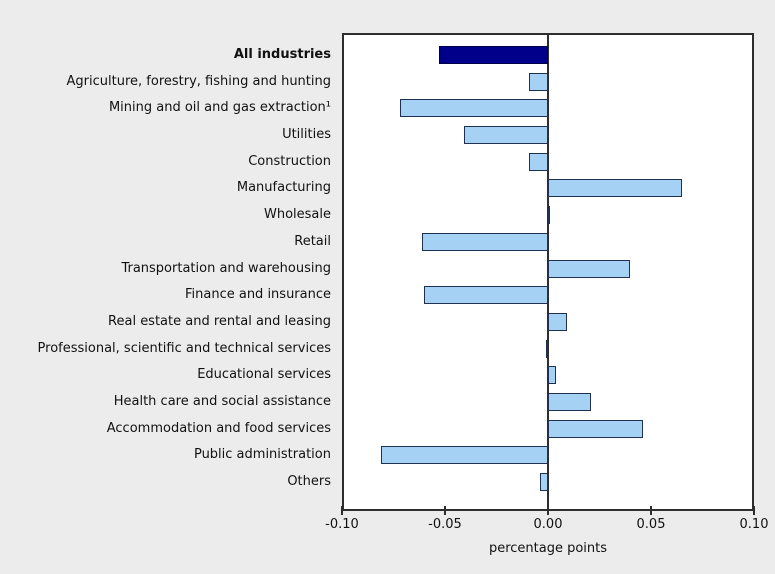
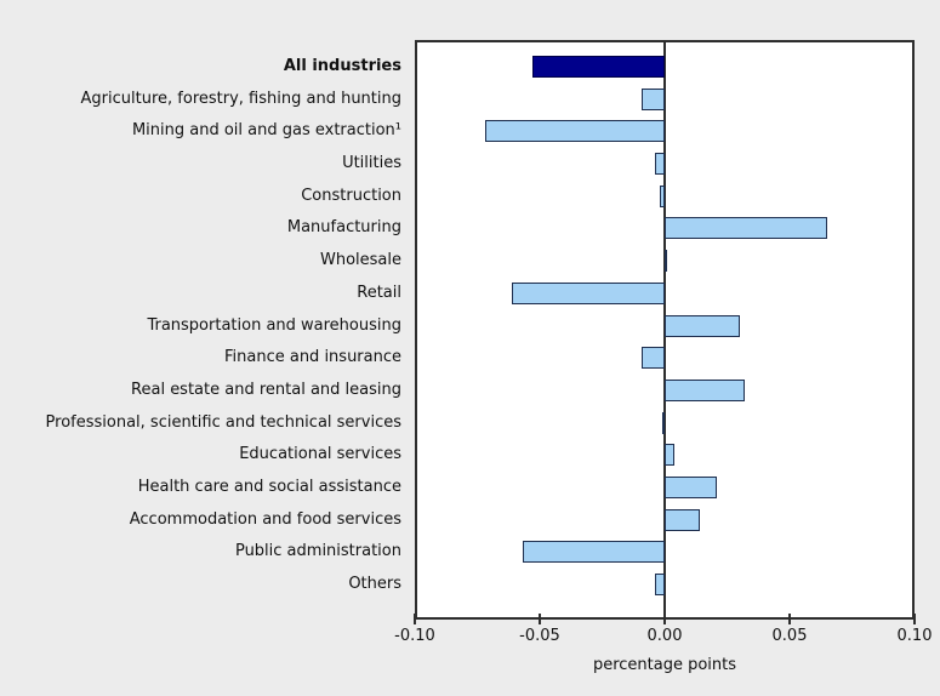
Utilities: -0.041 -> -0.004
Construction: -0.009 -> -0.002
Transportation and warehousing: 0.040 -> 0.030
Finance and insurance: -0.060 -> -0.009
Real estate and rental and leasing: 0.009 -> 0.032
Accommodation and food services: 0.046 -> 0.014
Public administration: -0.081 -> -0.057
